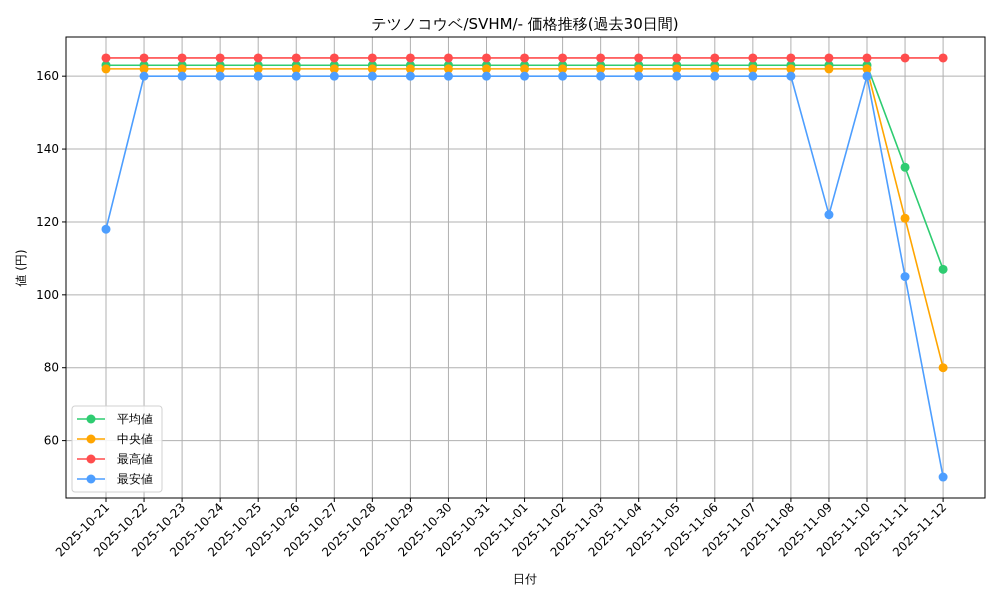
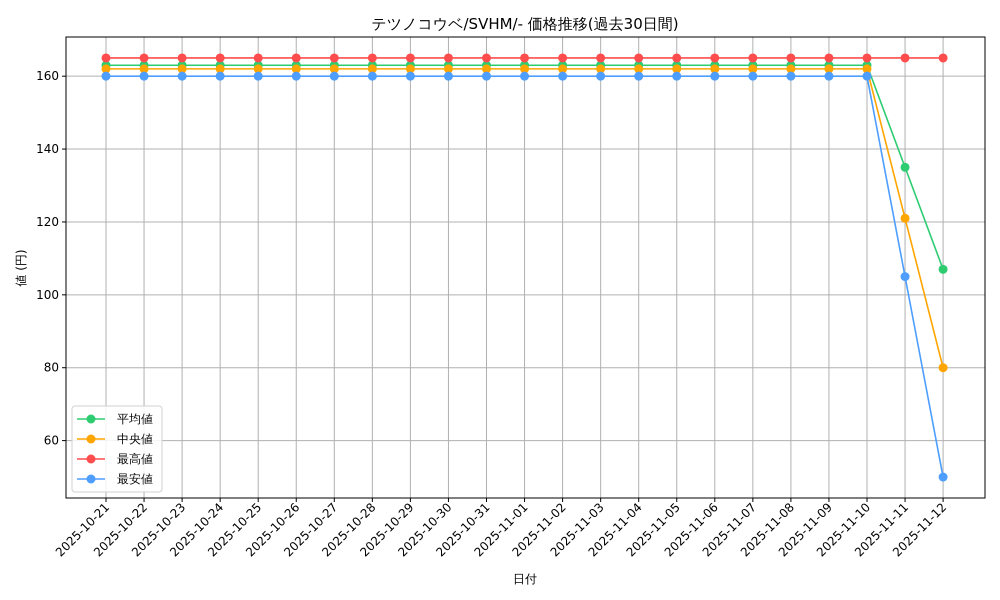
最安値/2025-10-21: 118 -> 160
最安値/2025-11-09: 122 -> 160
